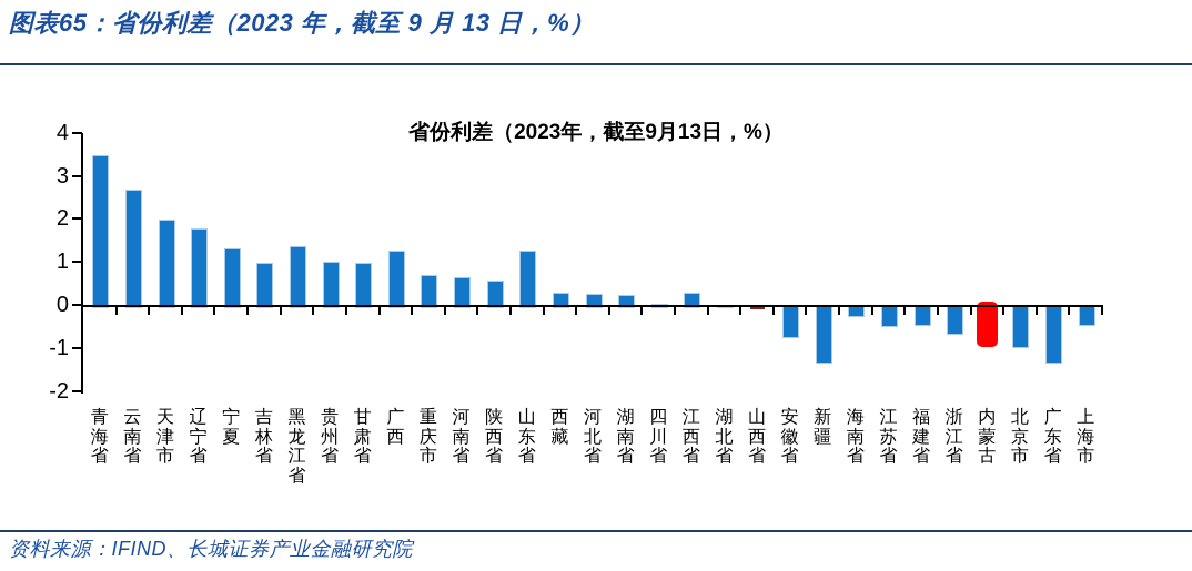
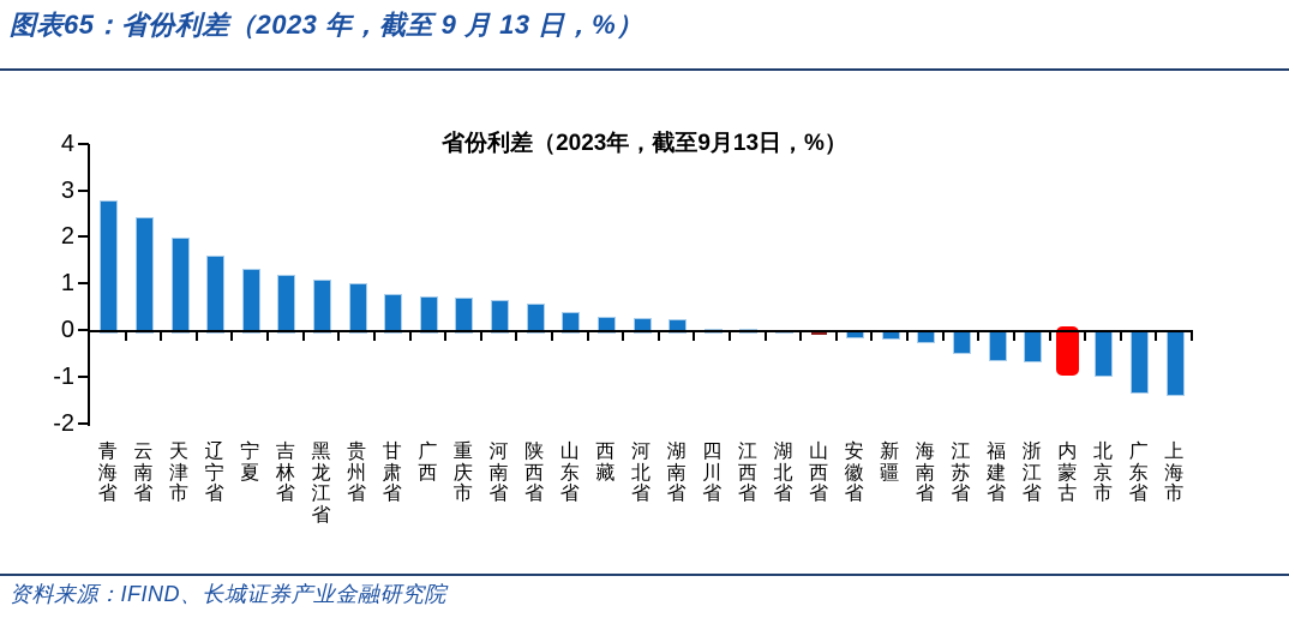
青海省: 3.5 -> 2.8
云南省: 2.7 -> 2.5
辽宁省: 1.8 -> 1.6
吉林省: 1.0 -> 1.2
黑龙江省: 1.4 -> 1.1
甘肃省: 1.0 -> 0.8
广西: 1.3 -> 0.8
山东省: 1.3 -> 0.4
江西省: 0.3 -> 0.1
安徽省: -0.7 -> -0.1
新疆: -1.3 -> -0.1
福建省: -0.4 -> -0.6
上海市: -0.4 -> -1.3
